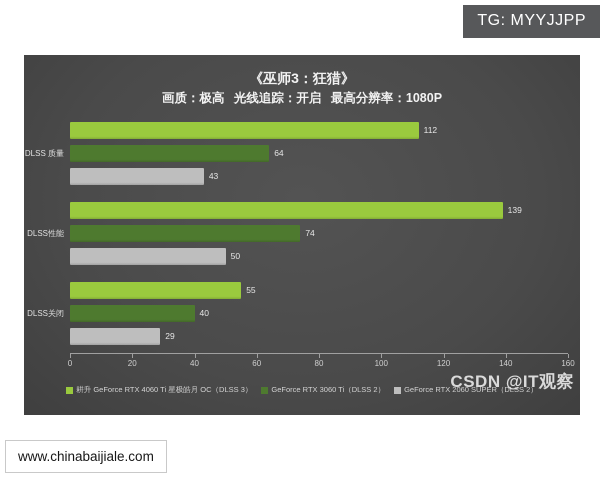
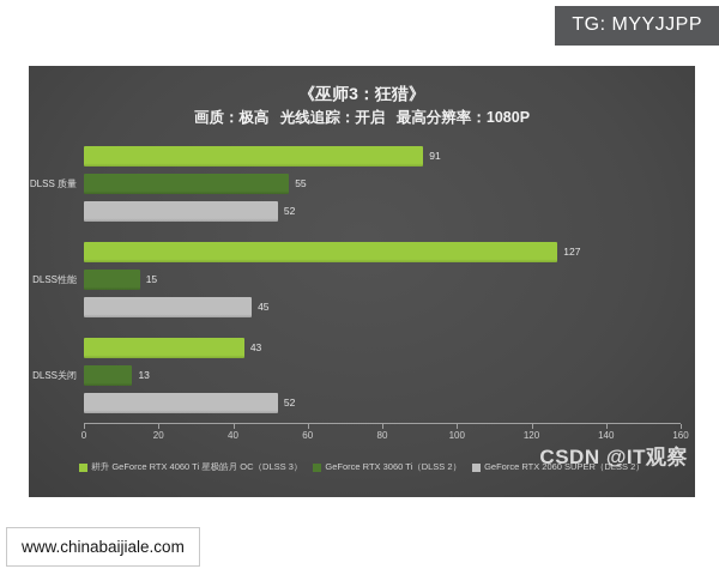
耕升 GeForce RTX 4060 Ti 星极皓月 OC（DLSS 3）/DLSS 质量: 112 -> 91
GeForce RTX 3060 Ti（DLSS 2）/DLSS 质量: 64 -> 55
GeForce RTX 2060 SUPER（DLSS 2）/DLSS 质量: 43 -> 52
耕升 GeForce RTX 4060 Ti 星极皓月 OC（DLSS 3）/DLSS性能: 139 -> 127
GeForce RTX 3060 Ti（DLSS 2）/DLSS性能: 74 -> 15
GeForce RTX 2060 SUPER（DLSS 2）/DLSS性能: 50 -> 45
耕升 GeForce RTX 4060 Ti 星极皓月 OC（DLSS 3）/DLSS关闭: 55 -> 43
GeForce RTX 3060 Ti（DLSS 2）/DLSS关闭: 40 -> 13
GeForce RTX 2060 SUPER（DLSS 2）/DLSS关闭: 29 -> 52
